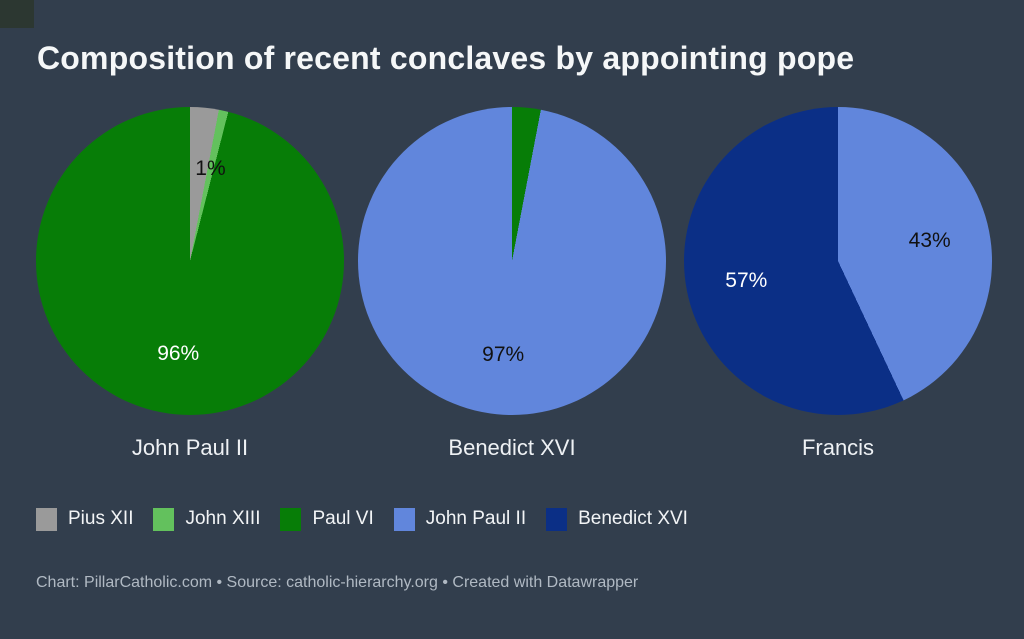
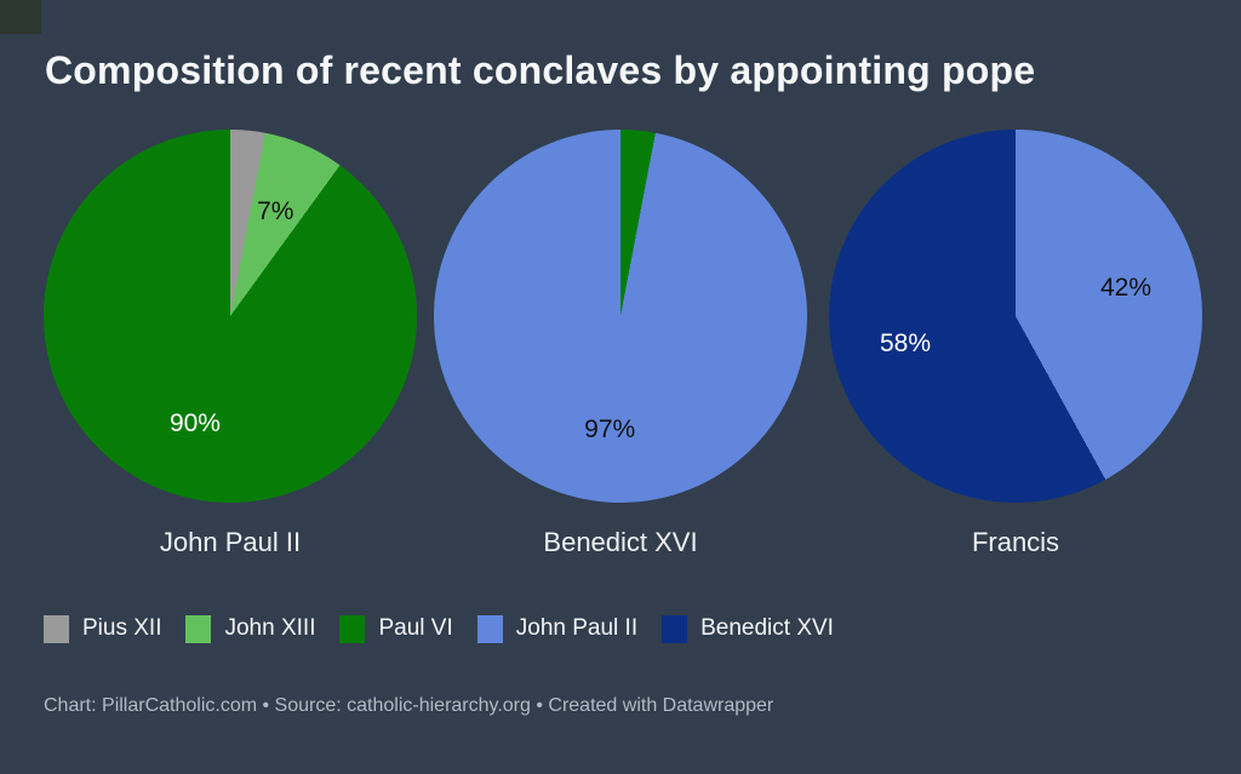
John Paul II/John XIII: 1% -> 7%
John Paul II/Paul VI: 96% -> 90%
Francis/John Paul II: 43% -> 42%
Francis/Benedict XVI: 57% -> 58%
